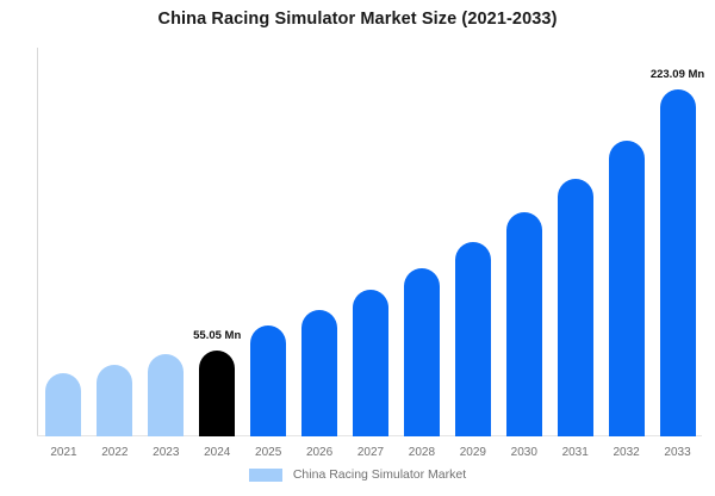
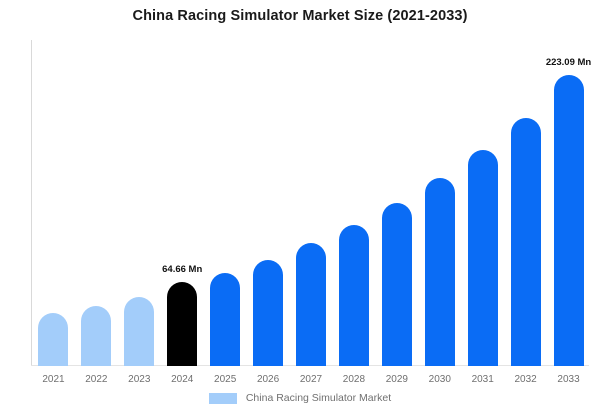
2024: 55.05 -> 64.66
